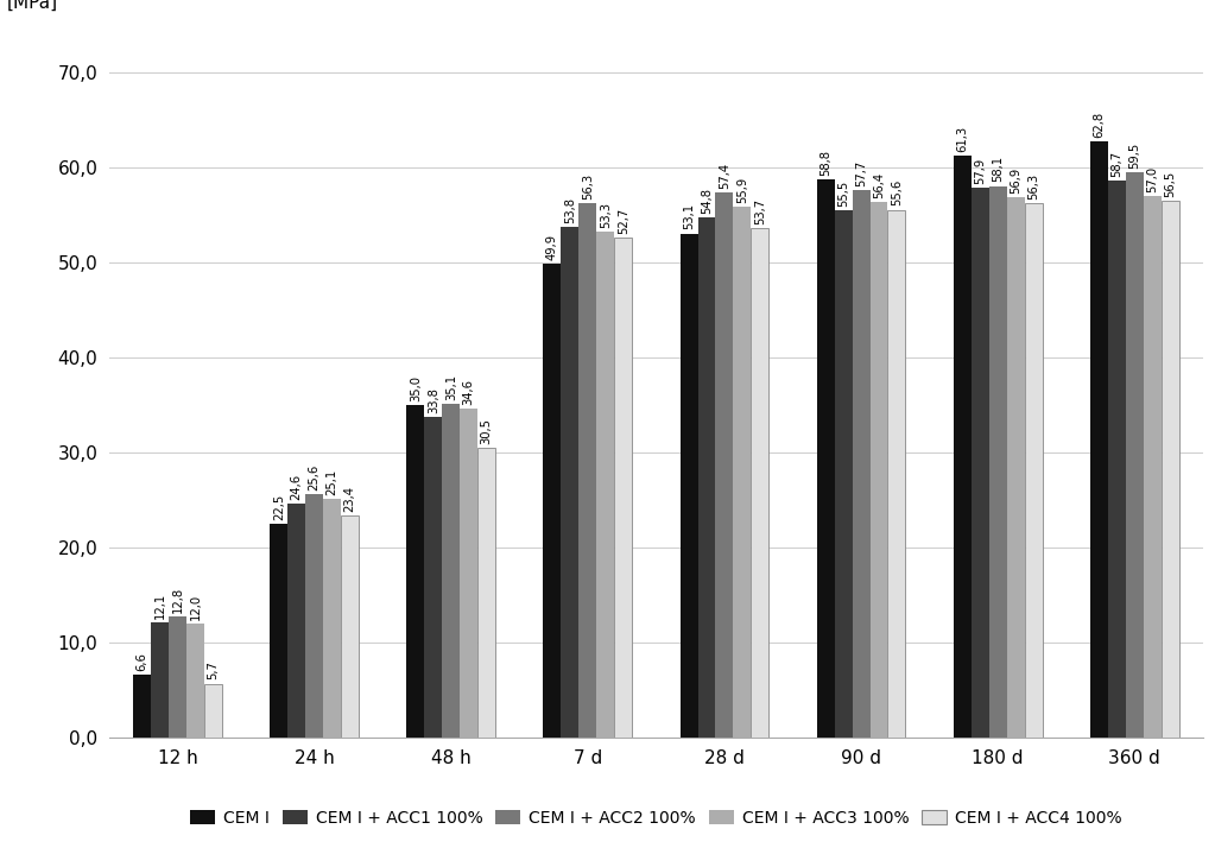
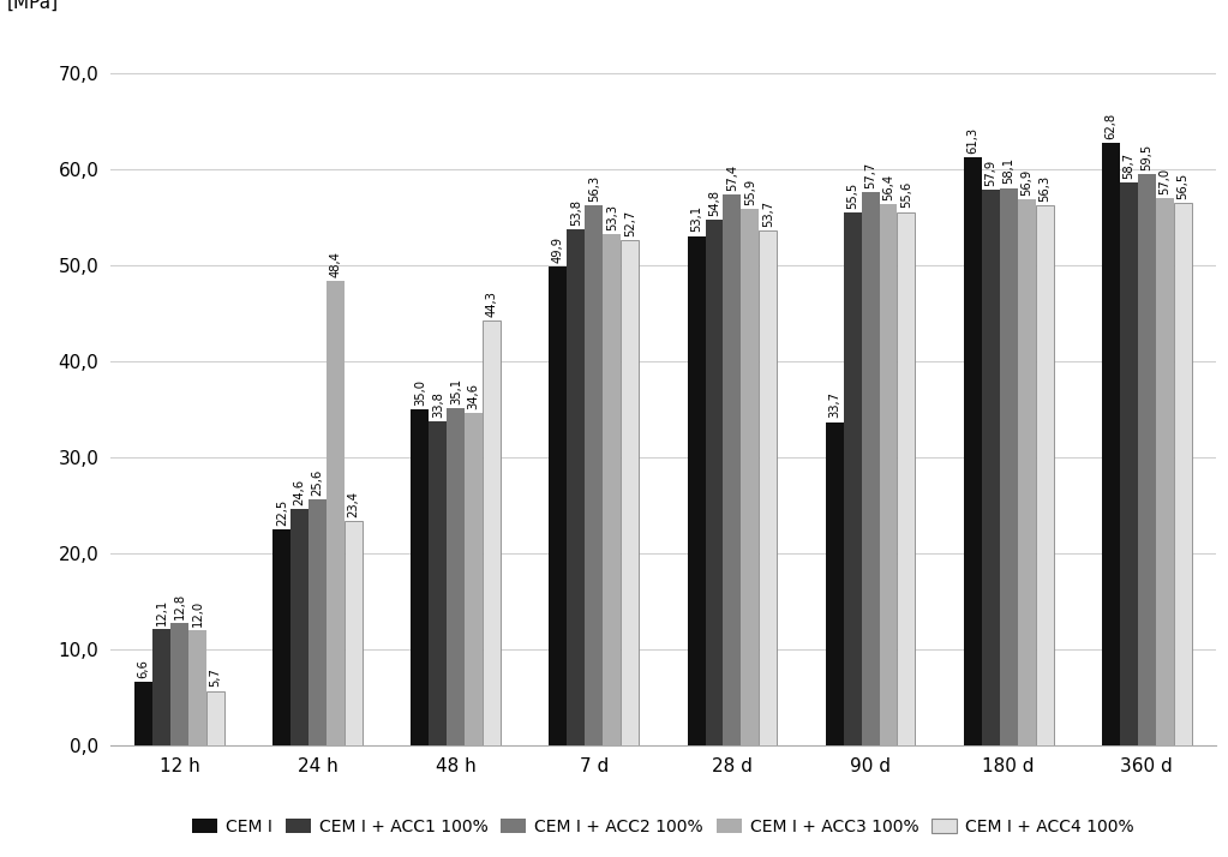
CEM I + ACC3 100%/24 h: 25,1 -> 48,4
CEM I + ACC4 100%/48 h: 30,5 -> 44,3
CEM I/90 d: 58,8 -> 33,7
